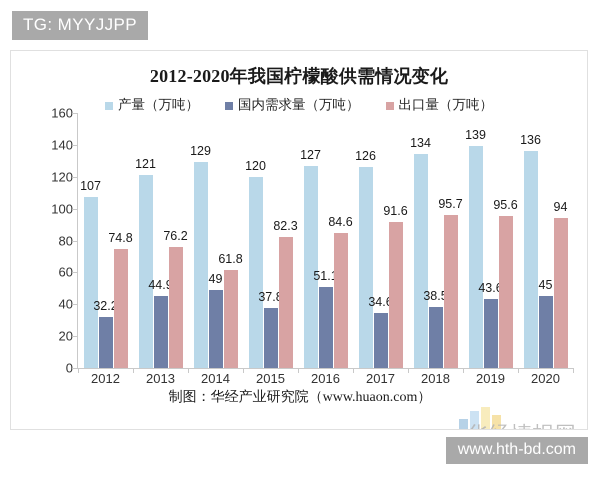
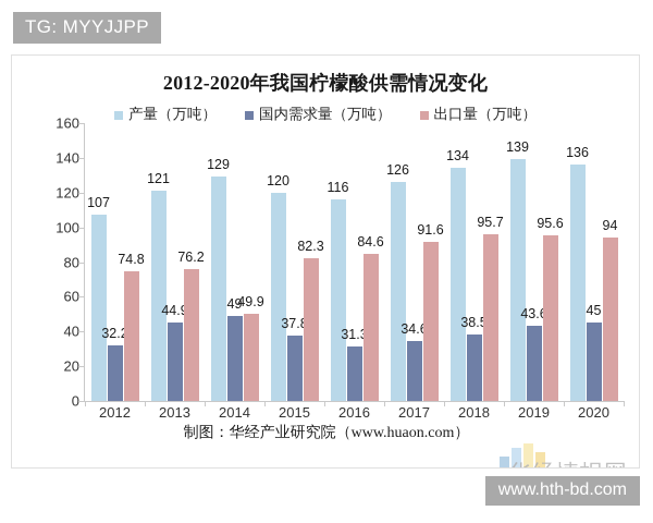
出口量（万吨）/2014: 61.8 -> 49.9
产量（万吨）/2016: 127 -> 116
国内需求量（万吨）/2016: 51.1 -> 31.3
